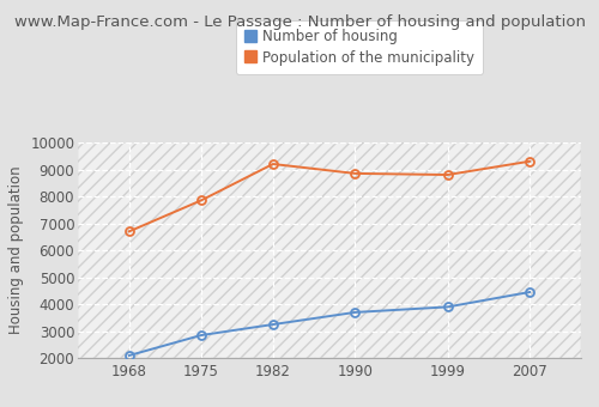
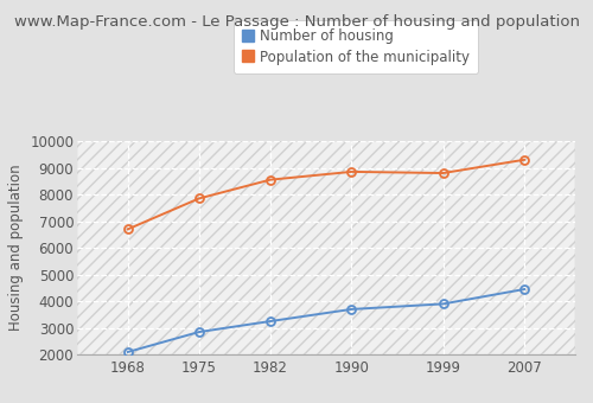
Population of the municipality/1982: 9200 -> 8550
